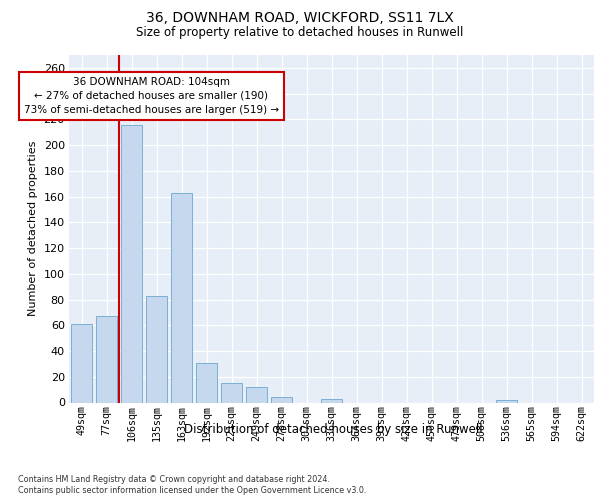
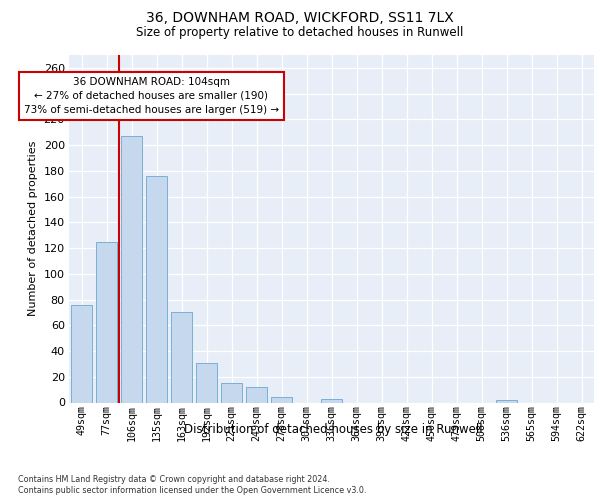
49sqm: 61 -> 76
77sqm: 67 -> 125
106sqm: 216 -> 207
135sqm: 83 -> 176
163sqm: 163 -> 70
